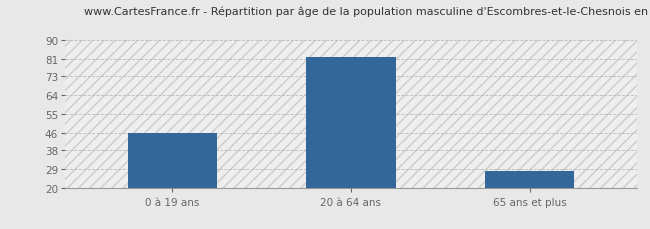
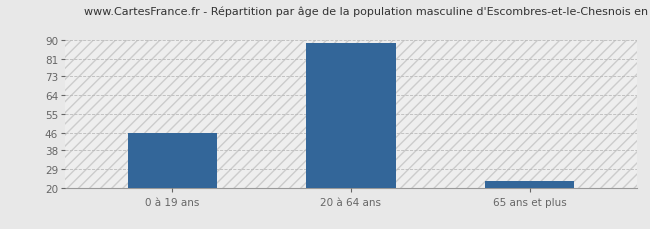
20 à 64 ans: 82 -> 89
65 ans et plus: 28 -> 23
